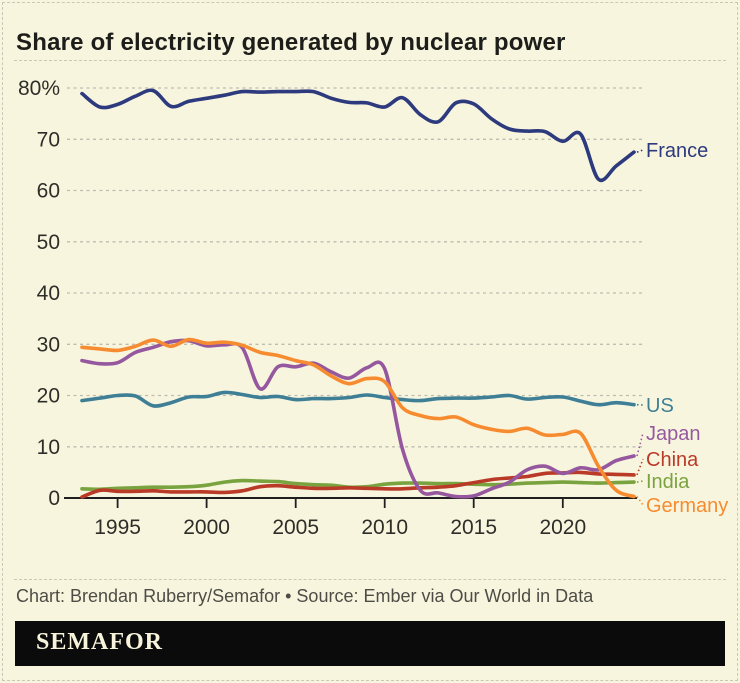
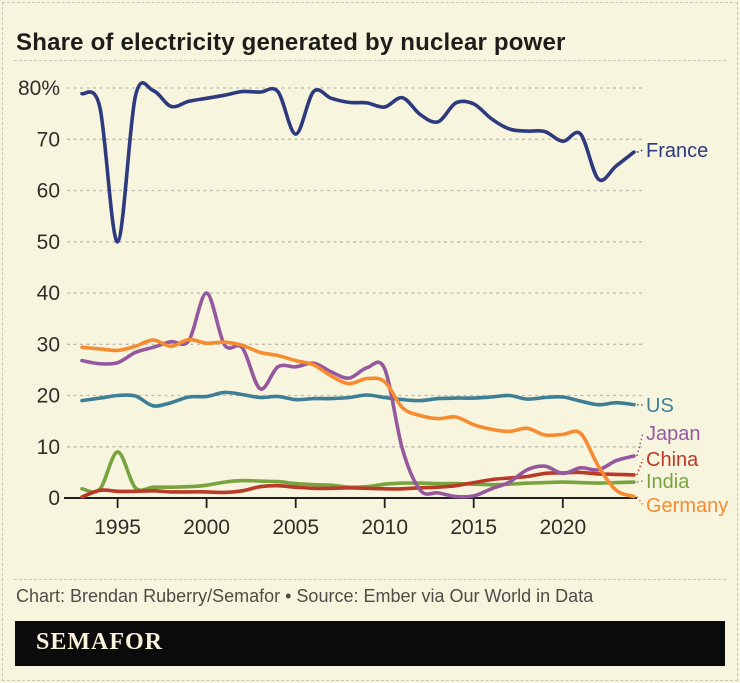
India/1995: 2% -> 9%
France/1995: 77% -> 50%
Japan/2000: 30% -> 40%
France/2005: 79% -> 71%
